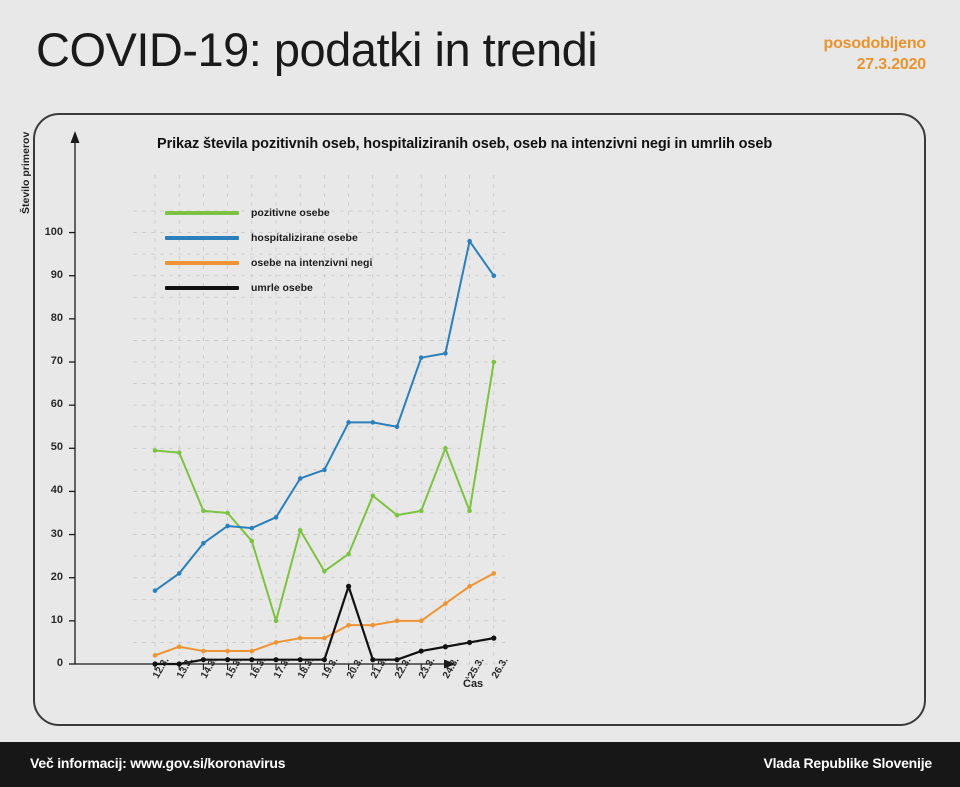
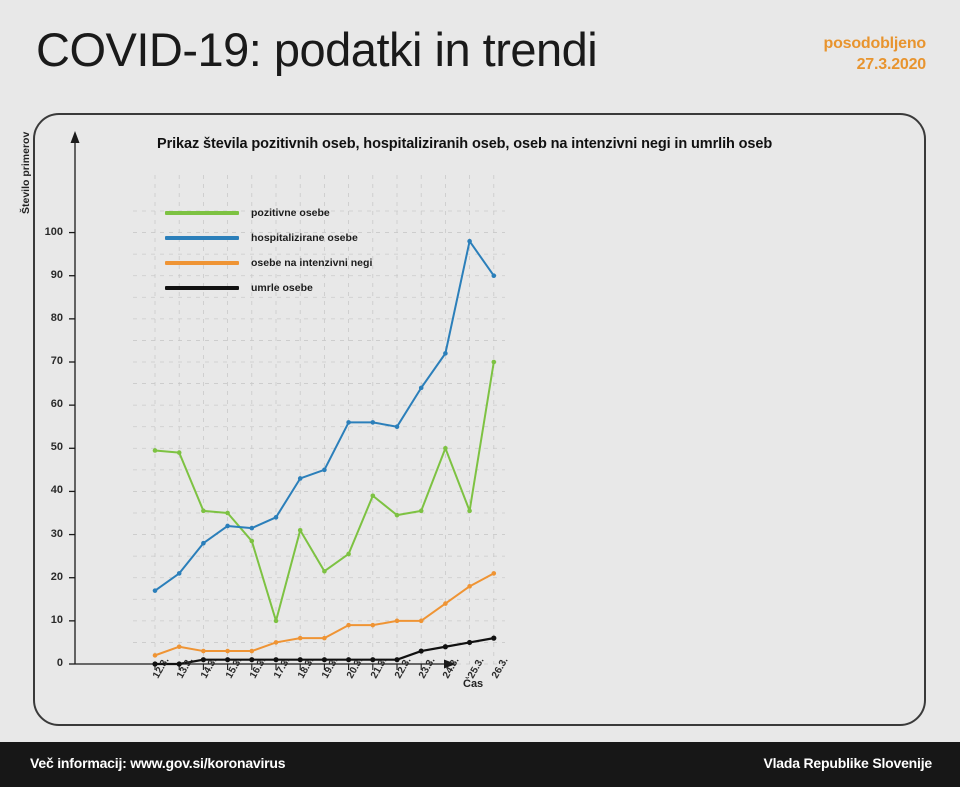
umrle osebe/20.3.: 18 -> 1
hospitalizirane osebe/23.3.: 71 -> 64
